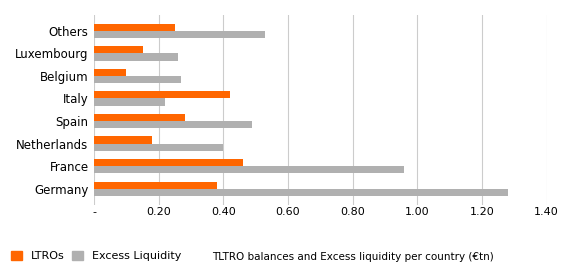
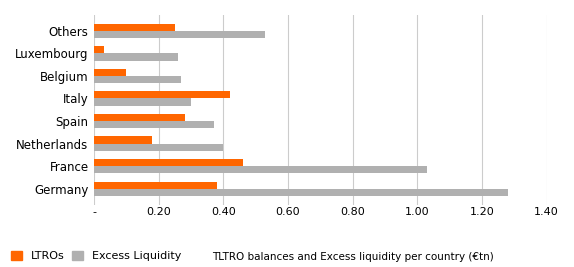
LTROs/Luxembourg: 0.15 -> 0.03
Excess Liquidity/Italy: 0.22 -> 0.30
Excess Liquidity/Spain: 0.49 -> 0.37
Excess Liquidity/France: 0.96 -> 1.03
